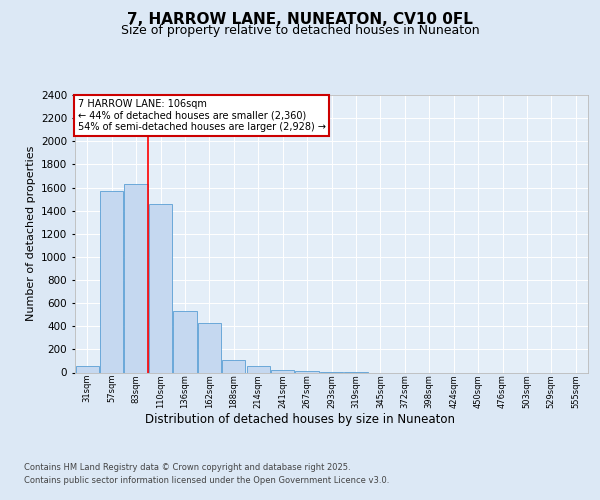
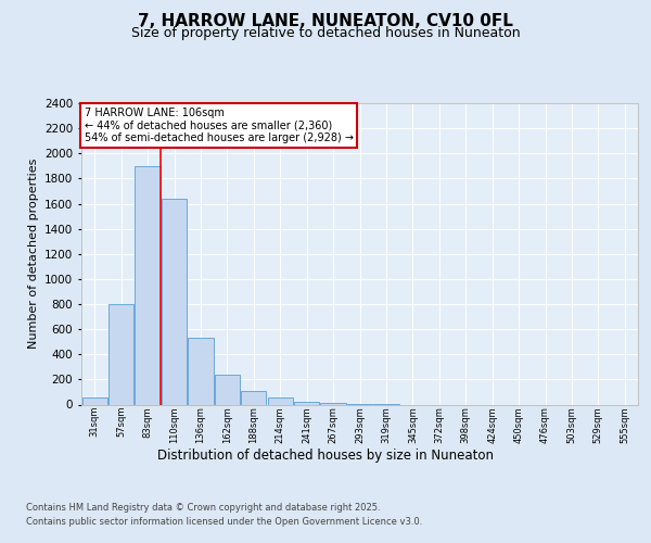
57sqm: 1570 -> 800
83sqm: 1630 -> 1900
110sqm: 1460 -> 1640
162sqm: 430 -> 240
